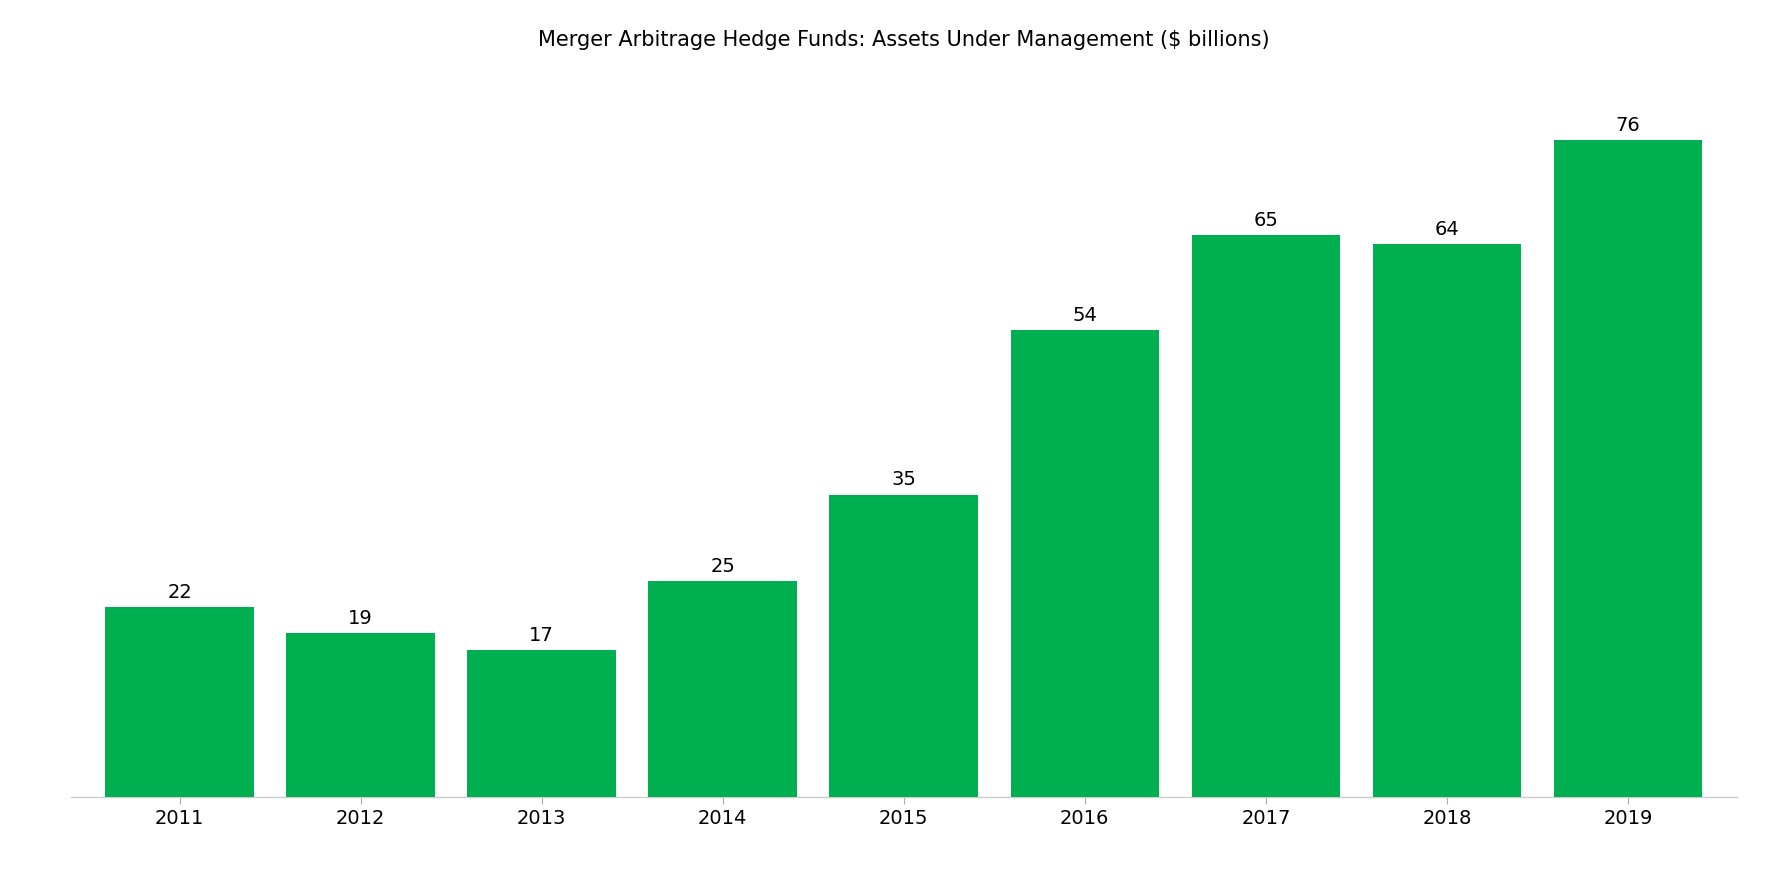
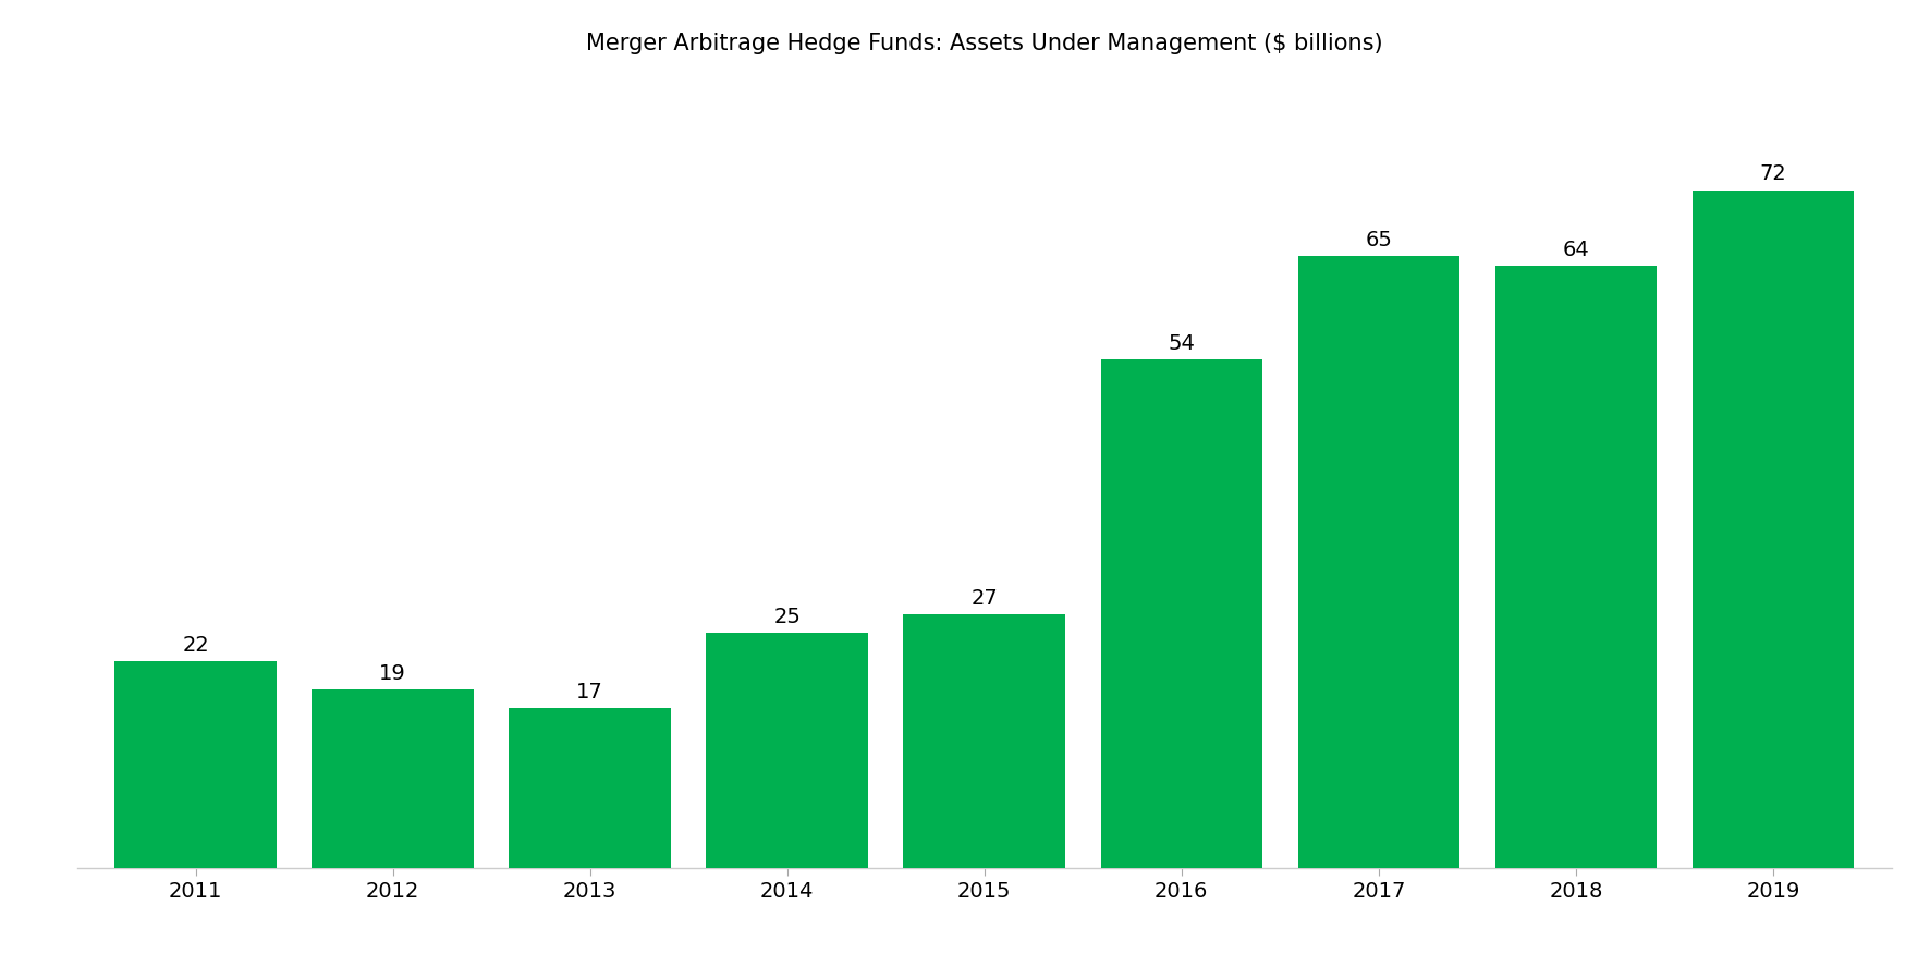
2015: 35 -> 27
2019: 76 -> 72
